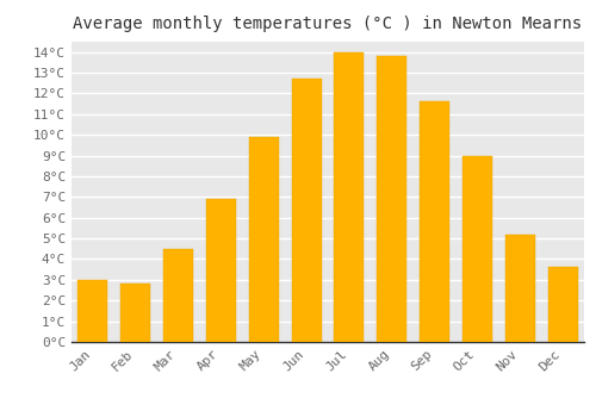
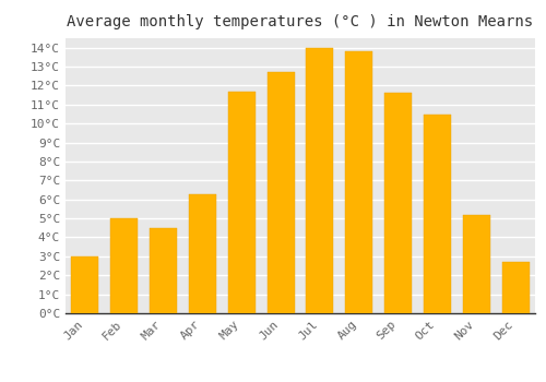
Feb: 2.8°C -> 5.0°C
Apr: 6.9°C -> 6.3°C
May: 9.9°C -> 11.7°C
Oct: 9.0°C -> 10.5°C
Dec: 3.6°C -> 2.7°C
